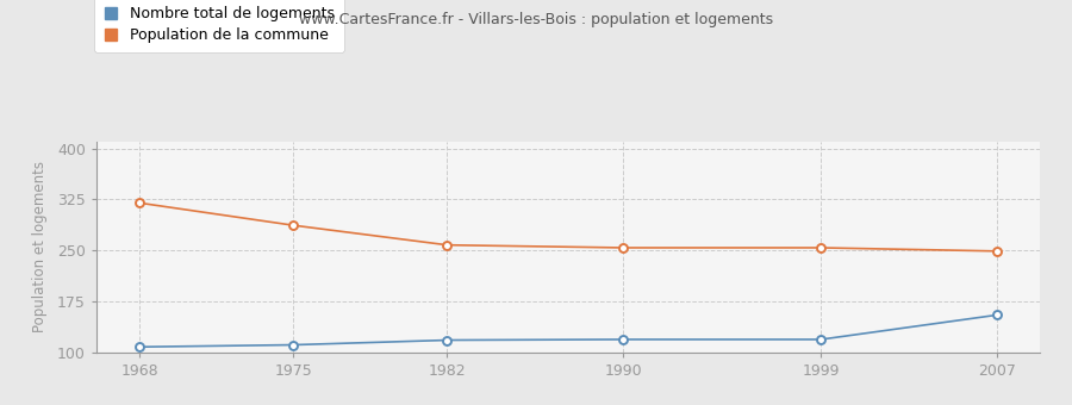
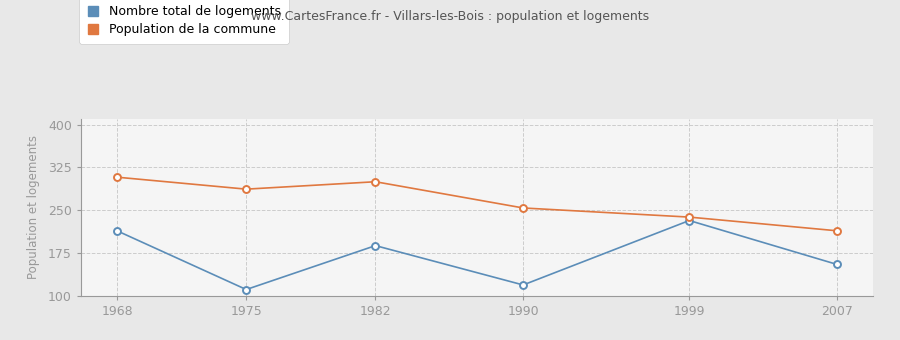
Nombre total de logements/1968: 108 -> 214
Population de la commune/1968: 320 -> 308
Nombre total de logements/1982: 118 -> 188
Population de la commune/1982: 258 -> 300
Nombre total de logements/1999: 119 -> 232
Population de la commune/1999: 254 -> 238
Population de la commune/2007: 249 -> 214
